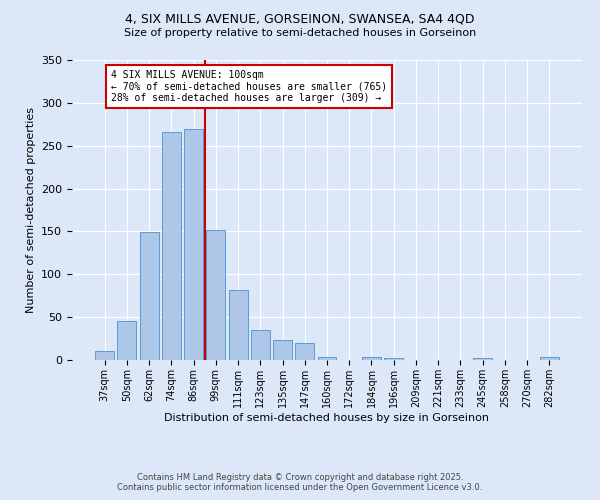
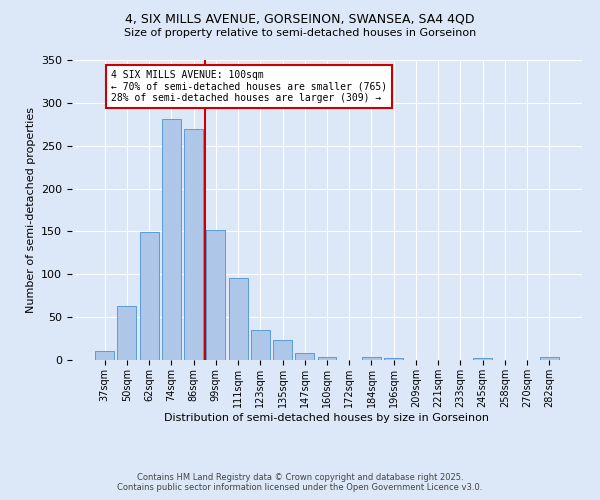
50sqm: 46 -> 63
74sqm: 266 -> 281
111sqm: 82 -> 96
147sqm: 20 -> 8
